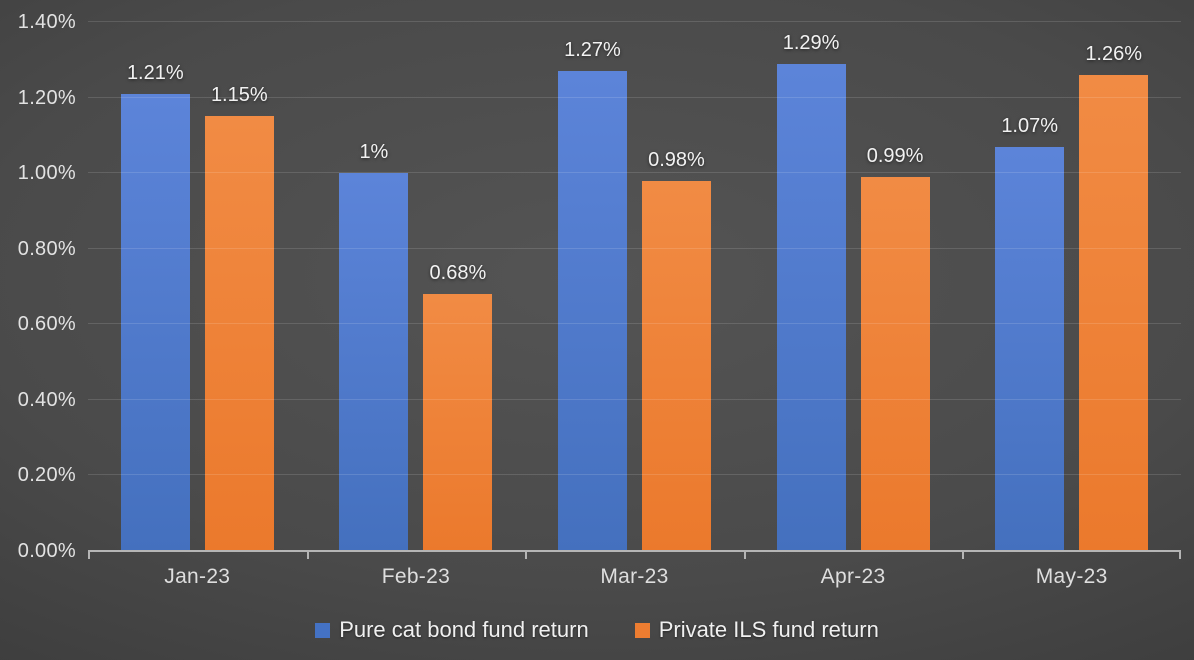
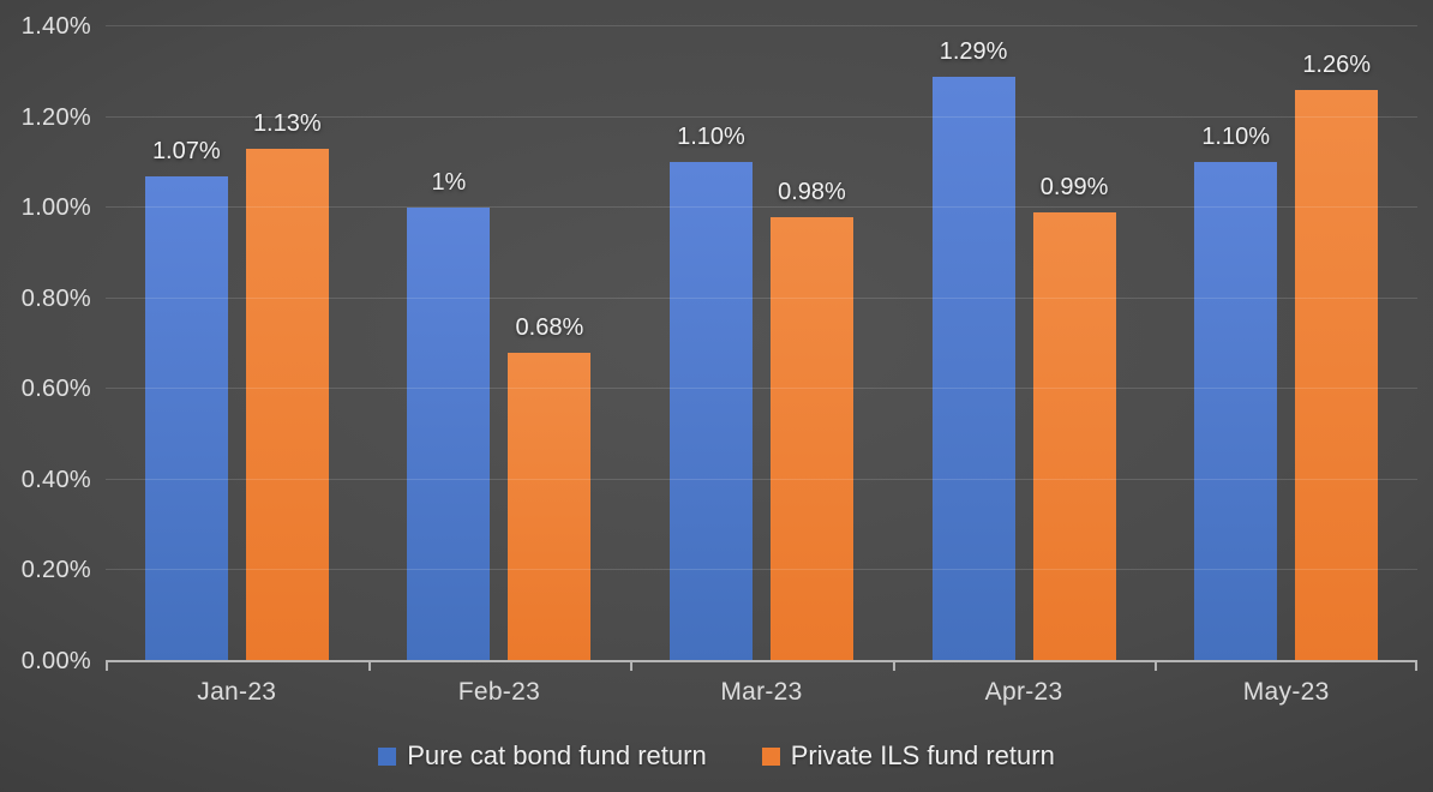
Pure cat bond fund return/Jan-23: 1.21% -> 1.07%
Private ILS fund return/Jan-23: 1.15% -> 1.13%
Pure cat bond fund return/Mar-23: 1.27% -> 1.10%
Pure cat bond fund return/May-23: 1.07% -> 1.10%
